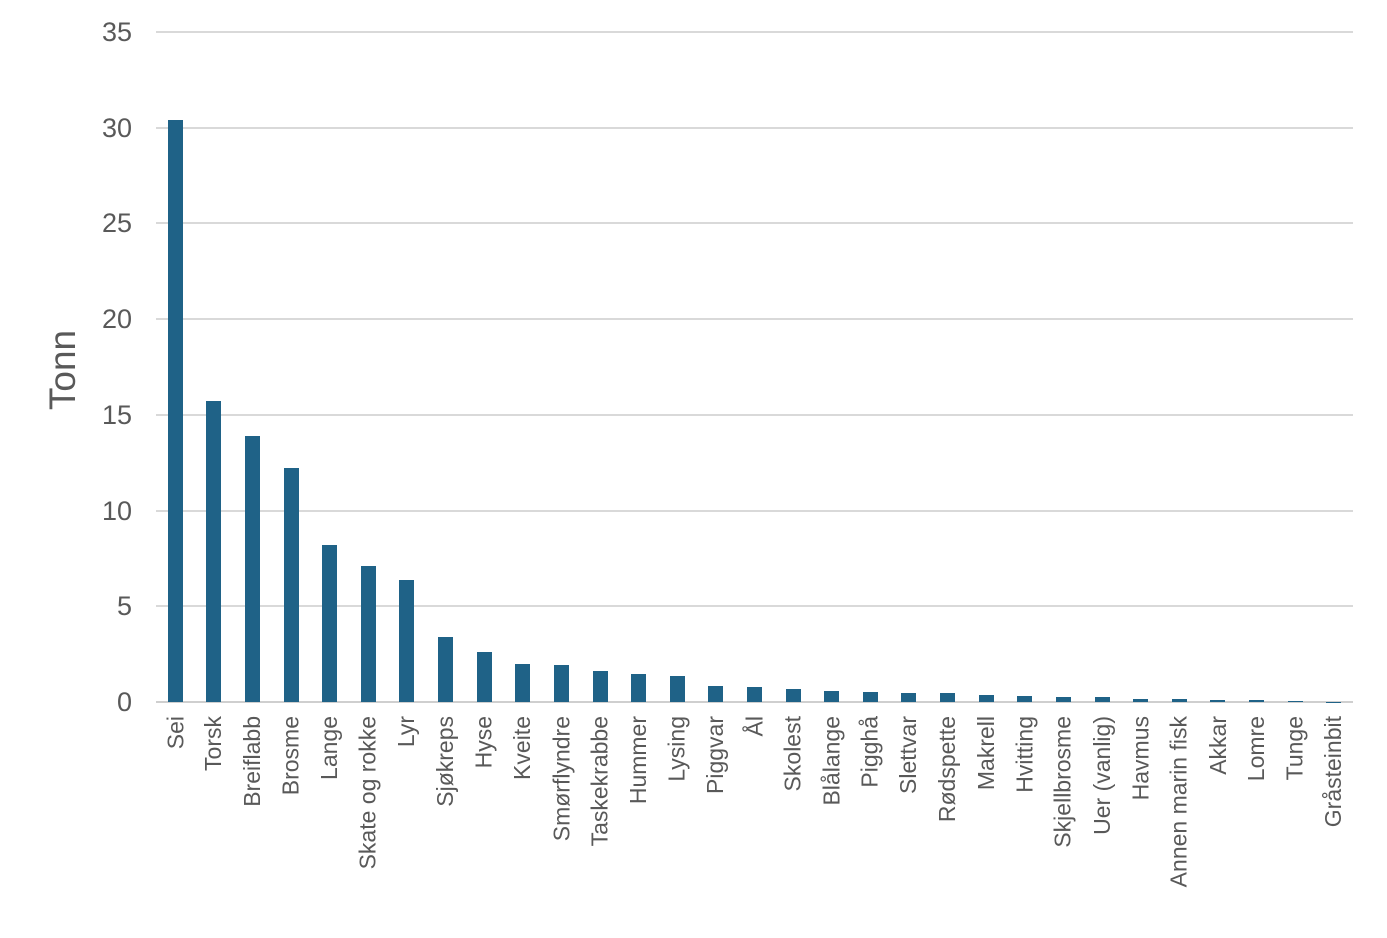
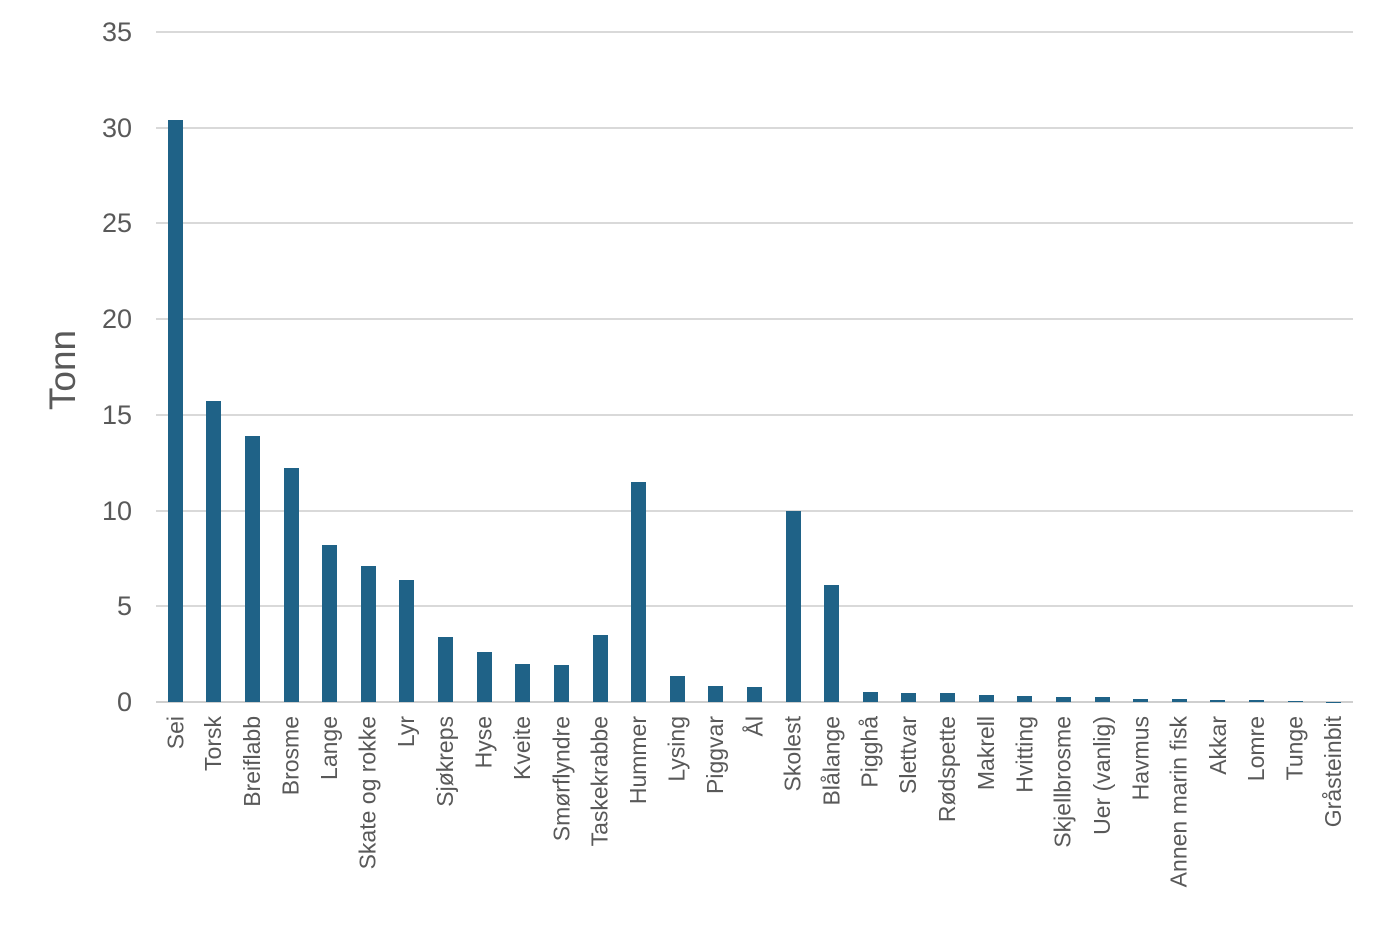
Taskekrabbe: 1.6 -> 3.5
Hummer: 1.4 -> 11.5
Skolest: 0.7 -> 10.0
Blålange: 0.6 -> 6.1
